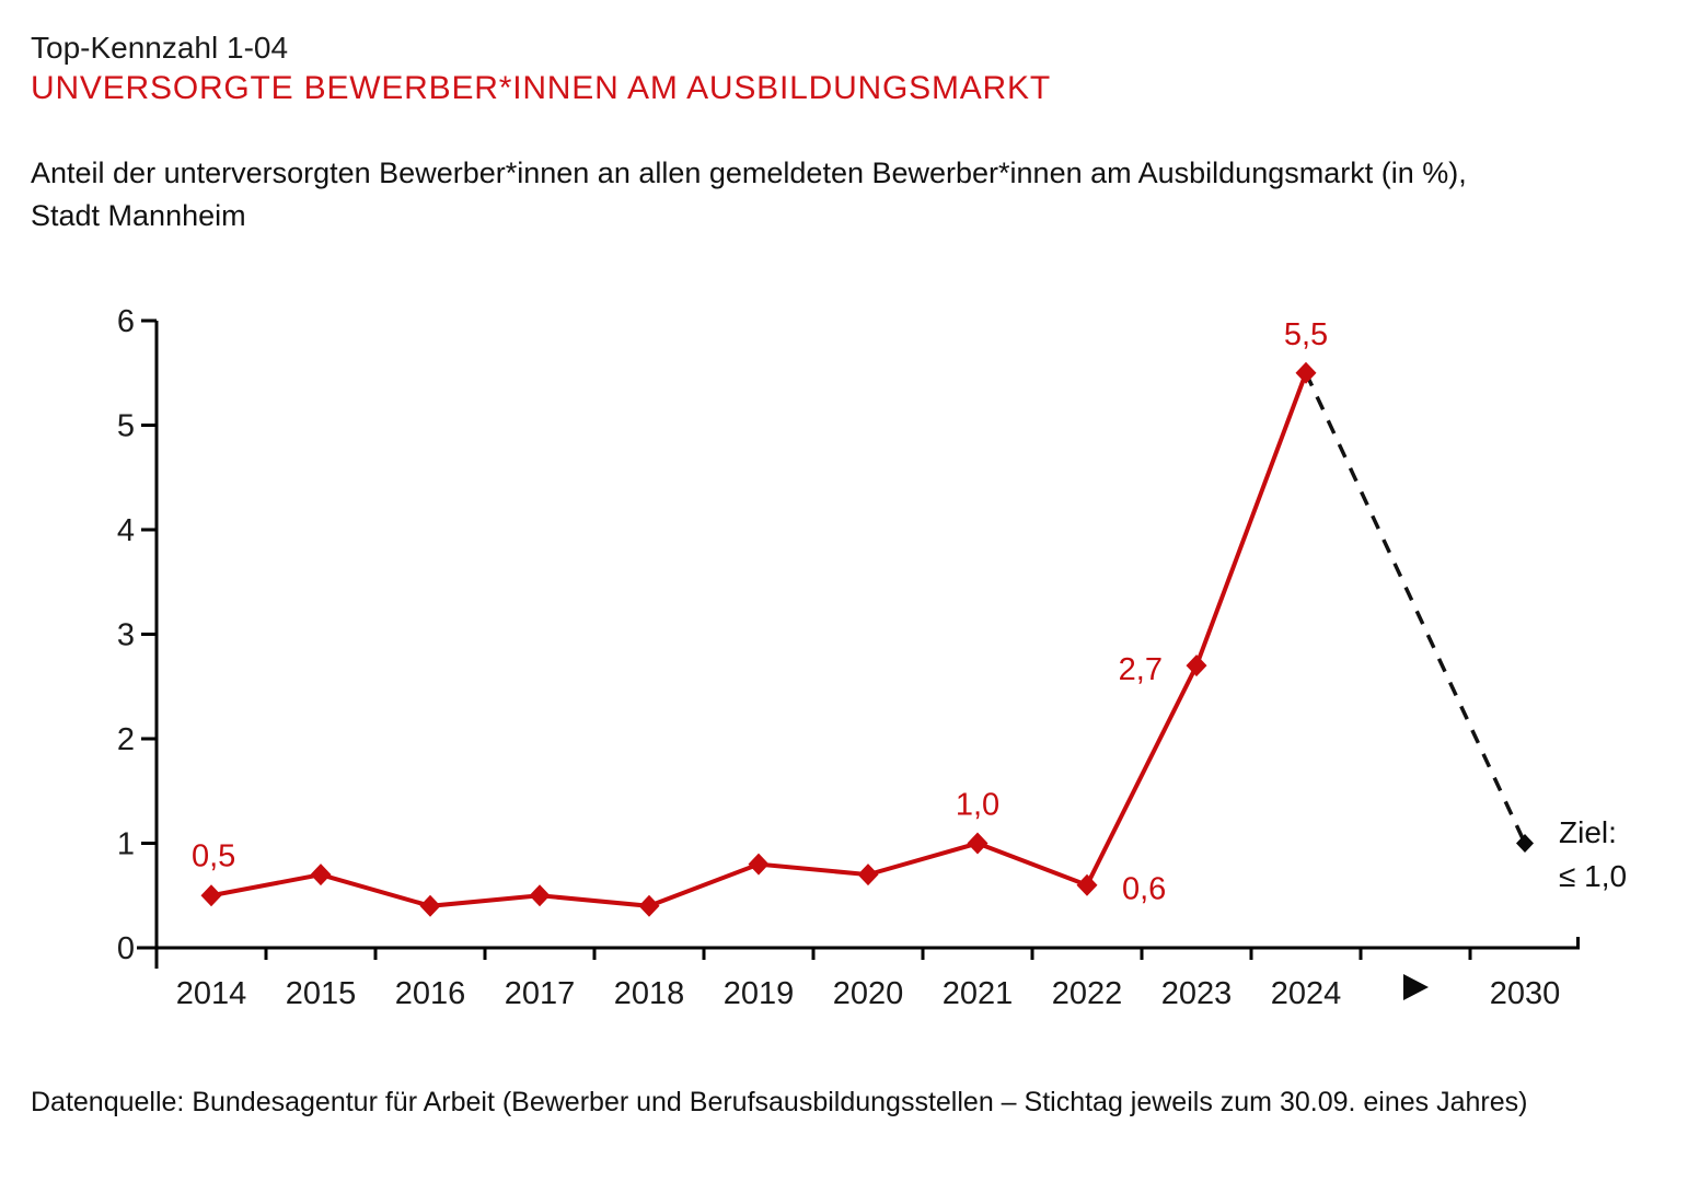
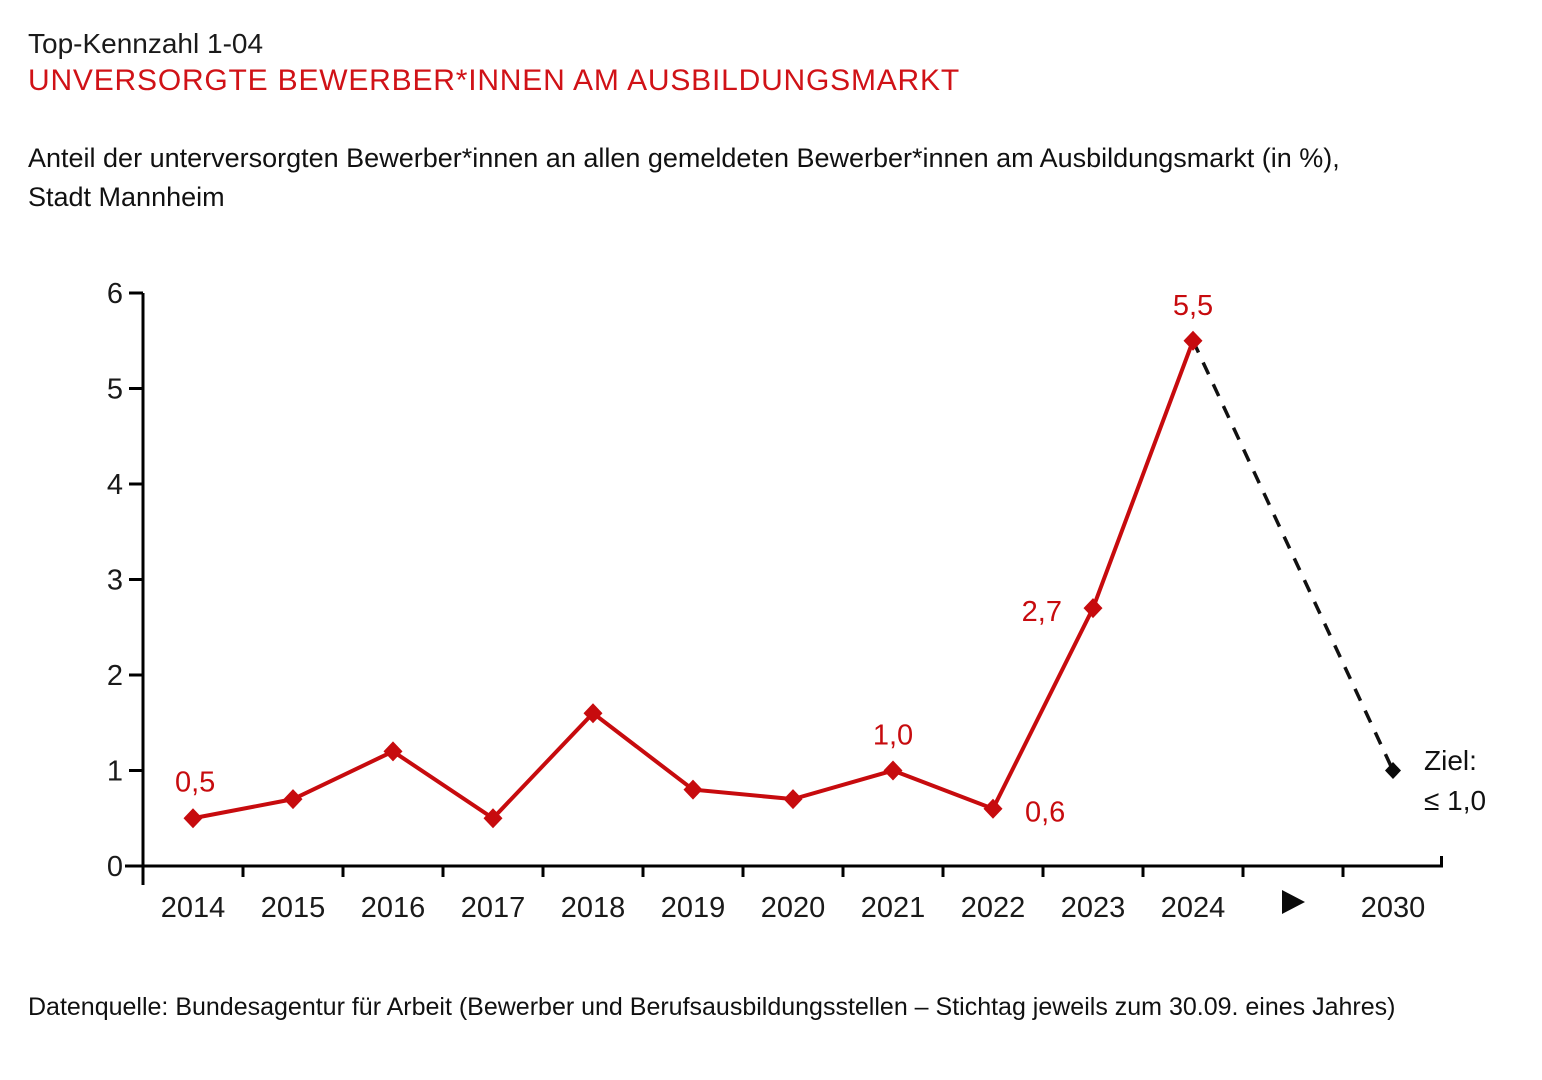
2016: 0.4 -> 1.2
2018: 0.4 -> 1.6
